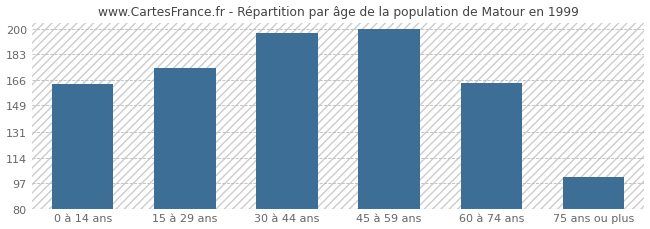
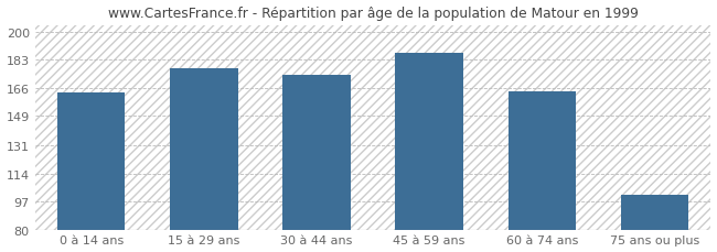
15 à 29 ans: 174 -> 178
30 à 44 ans: 197 -> 174
45 à 59 ans: 200 -> 187
